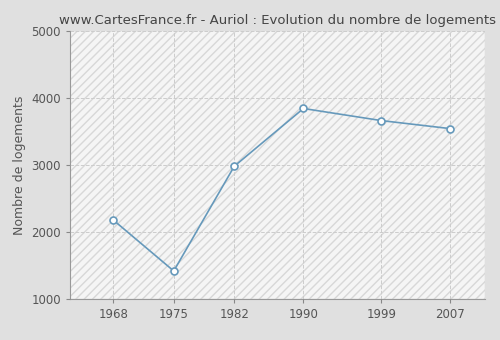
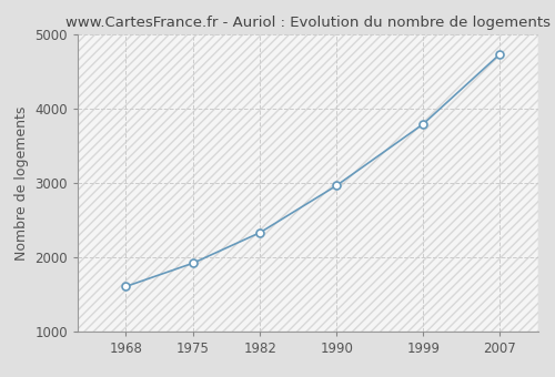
1968: 2180 -> 1610
1975: 1420 -> 1920
1982: 2980 -> 2330
1990: 3840 -> 2970
1999: 3660 -> 3790
2007: 3540 -> 4730
